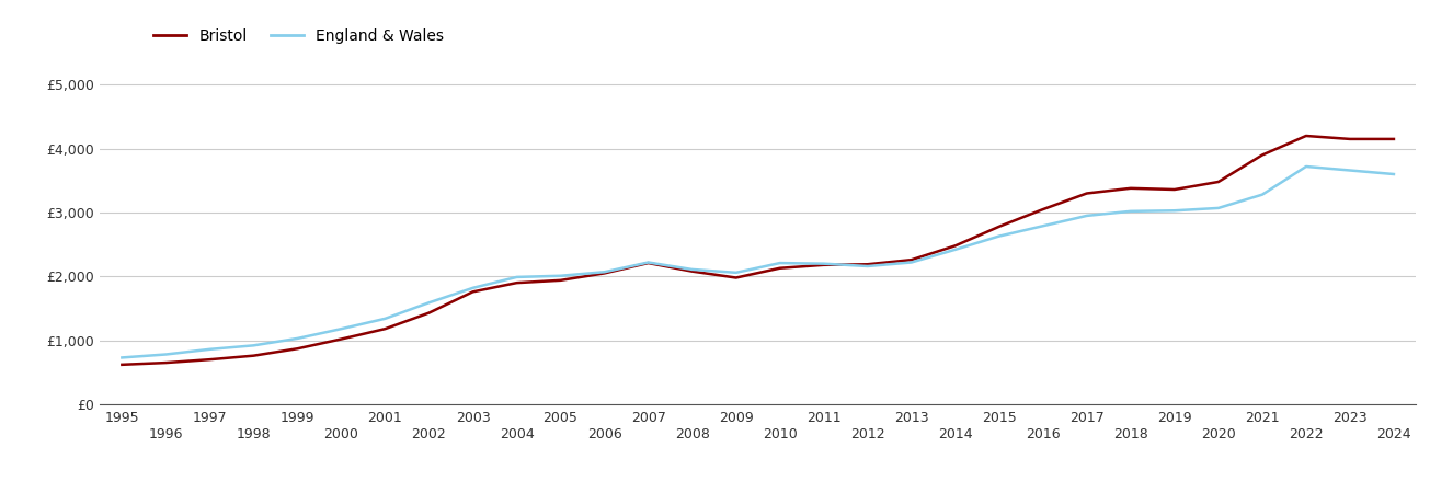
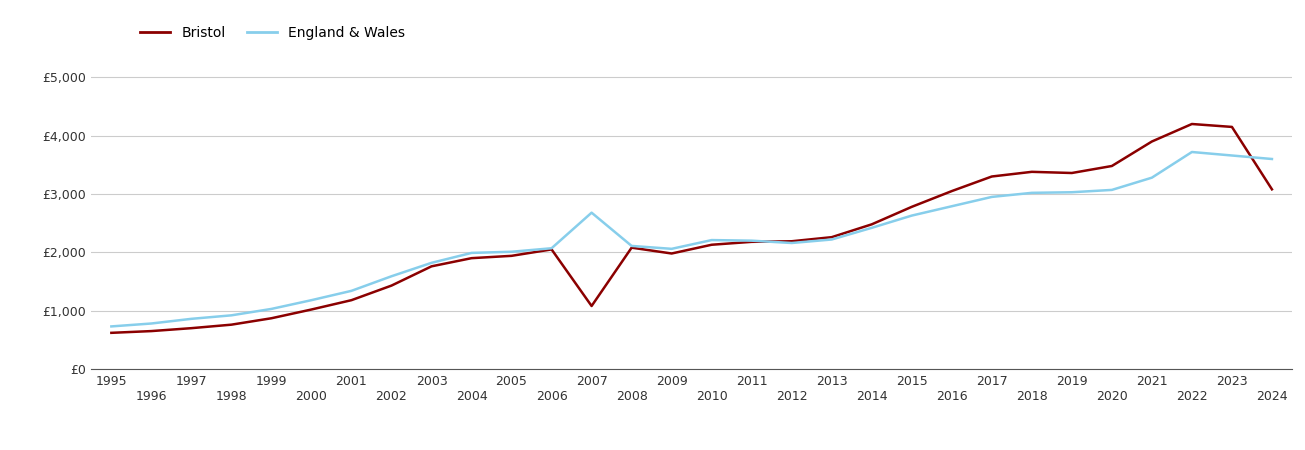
Bristol/2007: £2,210 -> £1,080
England & Wales/2007: £2,220 -> £2,680
Bristol/2024: £4,150 -> £3,080
